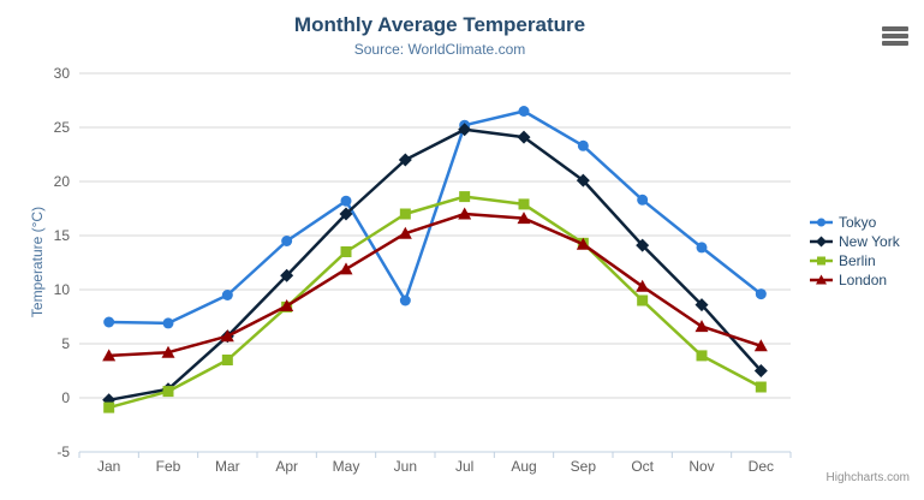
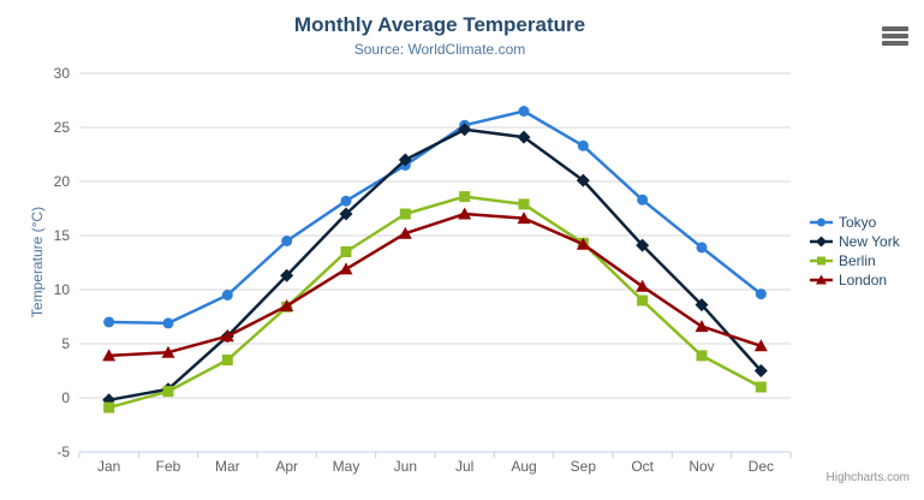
Tokyo/Jun: 9 -> 22
